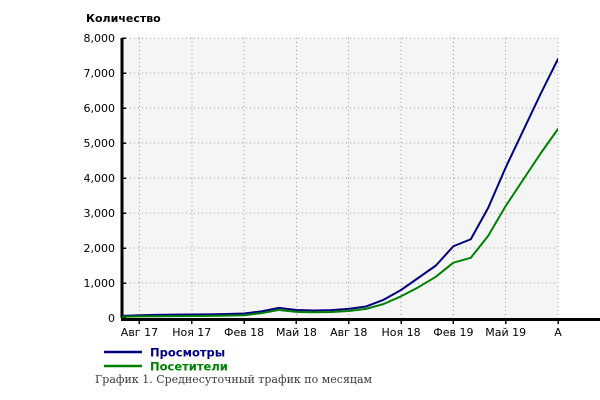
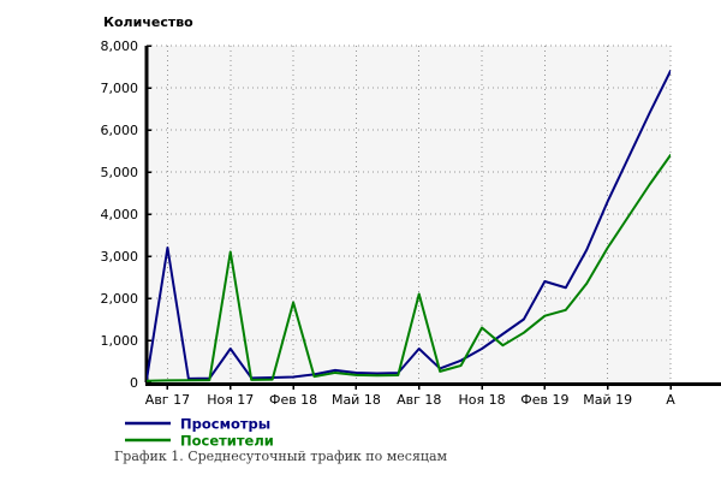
Просмотры/Авг 17: 100 -> 3200
Просмотры/Ноя 17: 100 -> 800
Посетители/Ноя 17: 100 -> 3100
Посетители/Фев 18: 100 -> 1900
Просмотры/Авг 18: 300 -> 800
Посетители/Авг 18: 200 -> 2100
Посетители/Ноя 18: 600 -> 1300
Просмотры/Фев 19: 2000 -> 2400
